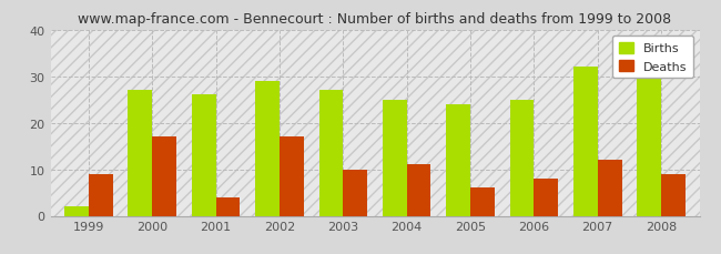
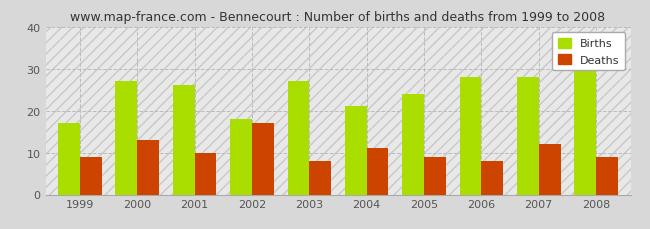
Births/1999: 2 -> 17
Deaths/2000: 17 -> 13
Deaths/2001: 4 -> 10
Births/2002: 29 -> 18
Deaths/2003: 10 -> 8
Births/2004: 25 -> 21
Deaths/2005: 6 -> 9
Births/2006: 25 -> 28
Births/2007: 32 -> 28
